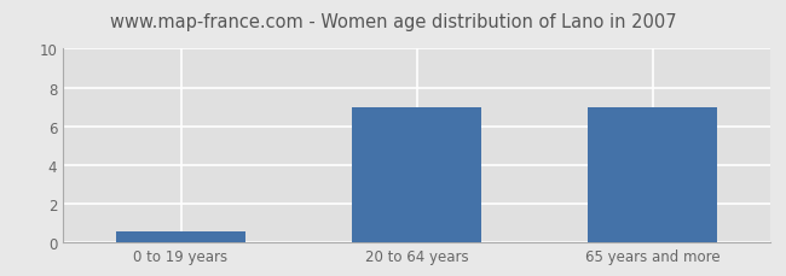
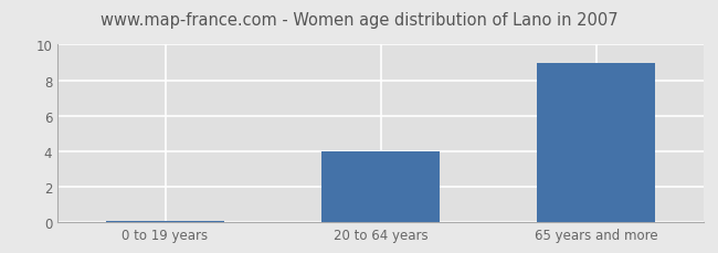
0 to 19 years: 0.6 -> 0.1
20 to 64 years: 7.0 -> 4.0
65 years and more: 7.0 -> 9.0
